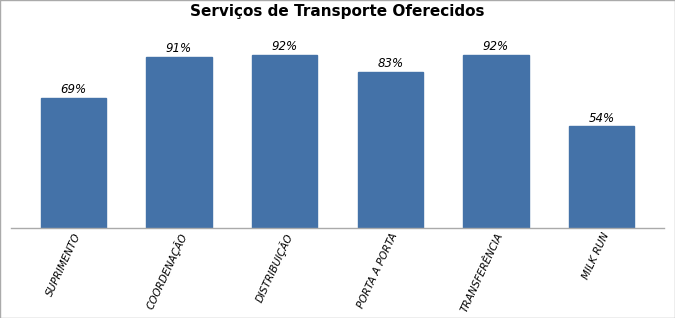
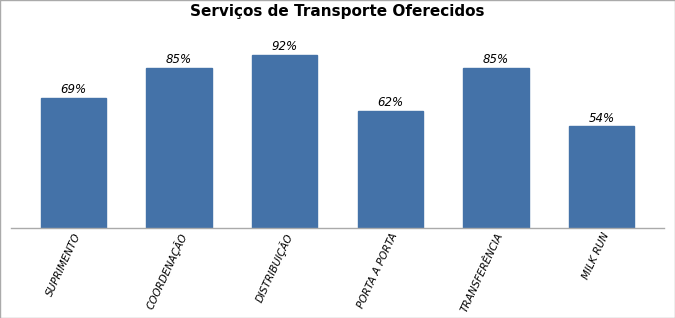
COORDENAÇÃO: 91% -> 85%
PORTA A PORTA: 83% -> 62%
TRANSFERÊNCIA: 92% -> 85%
